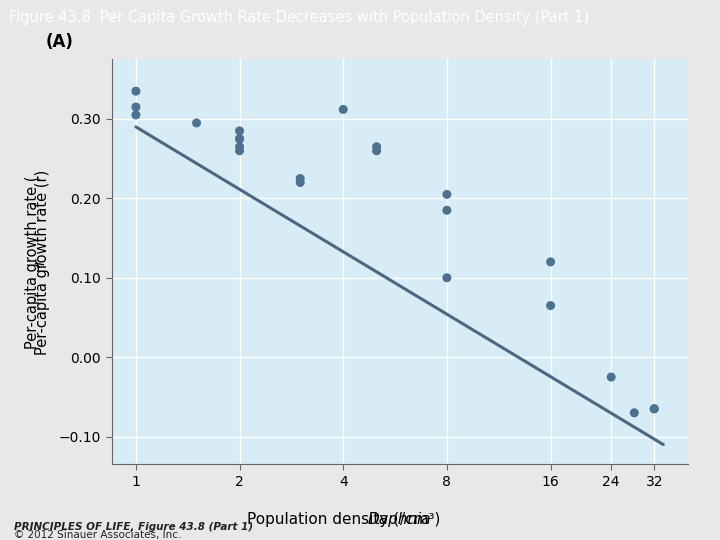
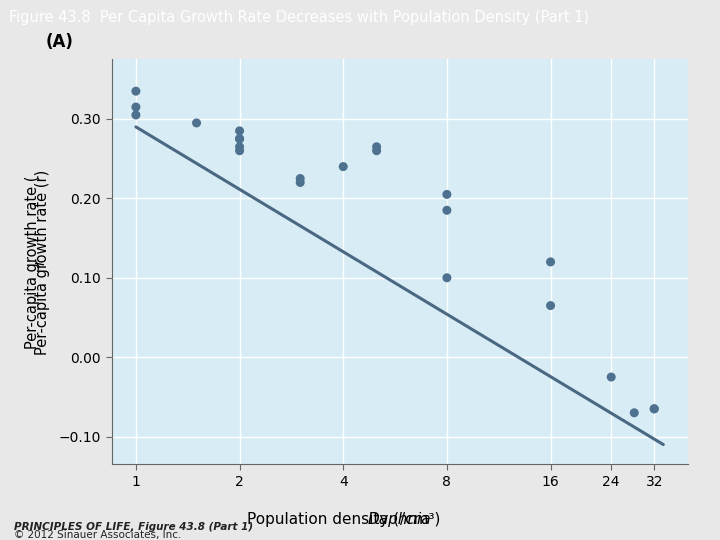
4: 0.312 -> 0.240
